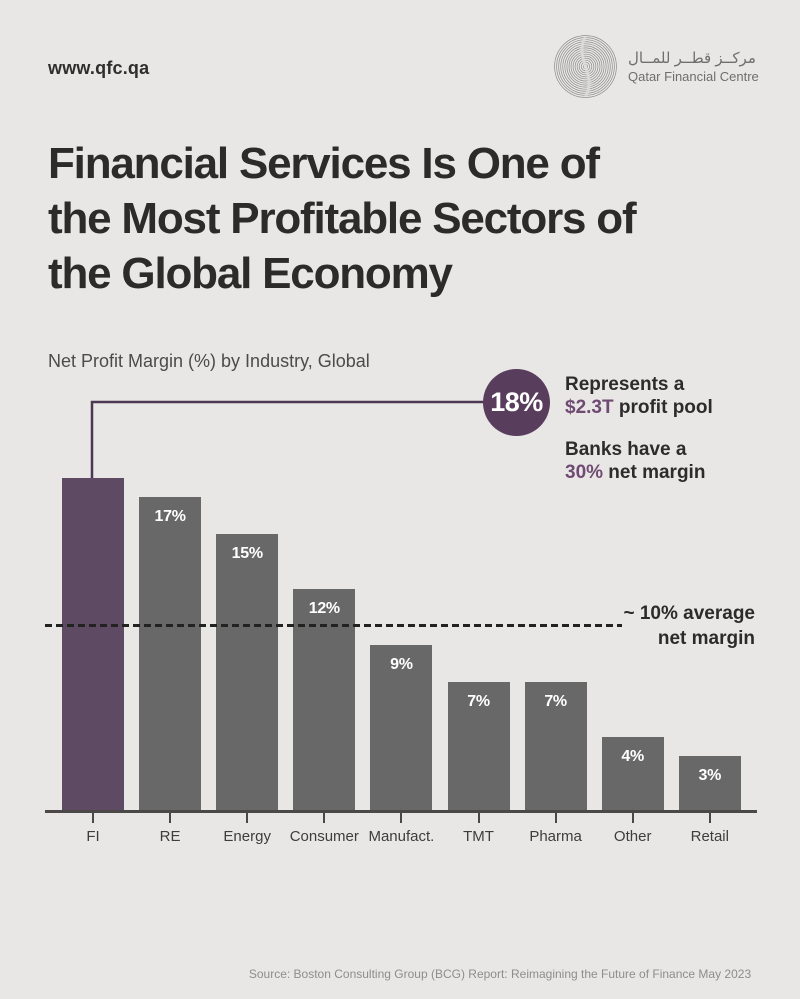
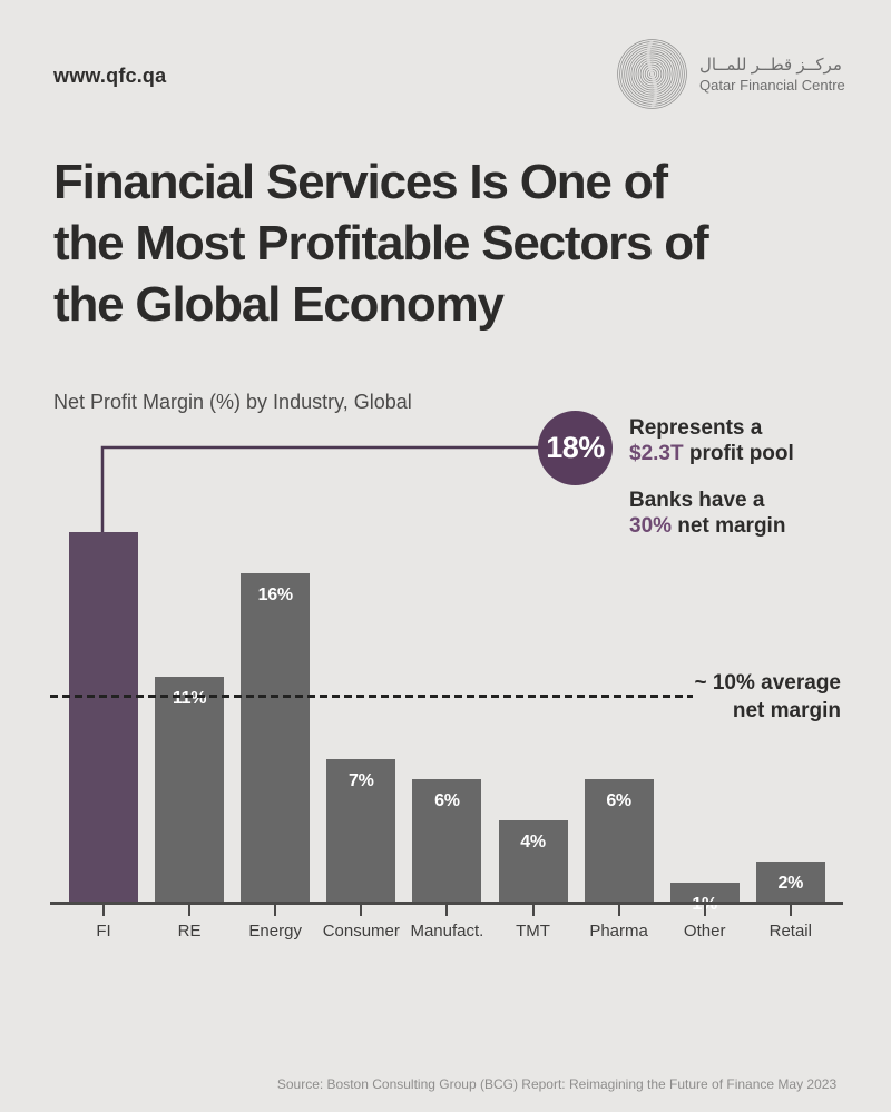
RE: 17% -> 11%
Energy: 15% -> 16%
Consumer: 12% -> 7%
Manufact.: 9% -> 6%
TMT: 7% -> 4%
Pharma: 7% -> 6%
Other: 4% -> 1%
Retail: 3% -> 2%
